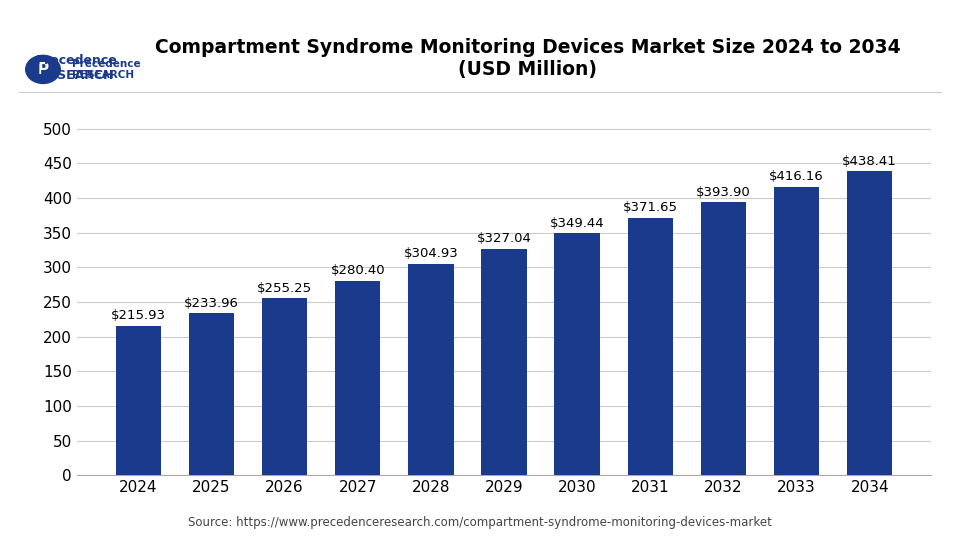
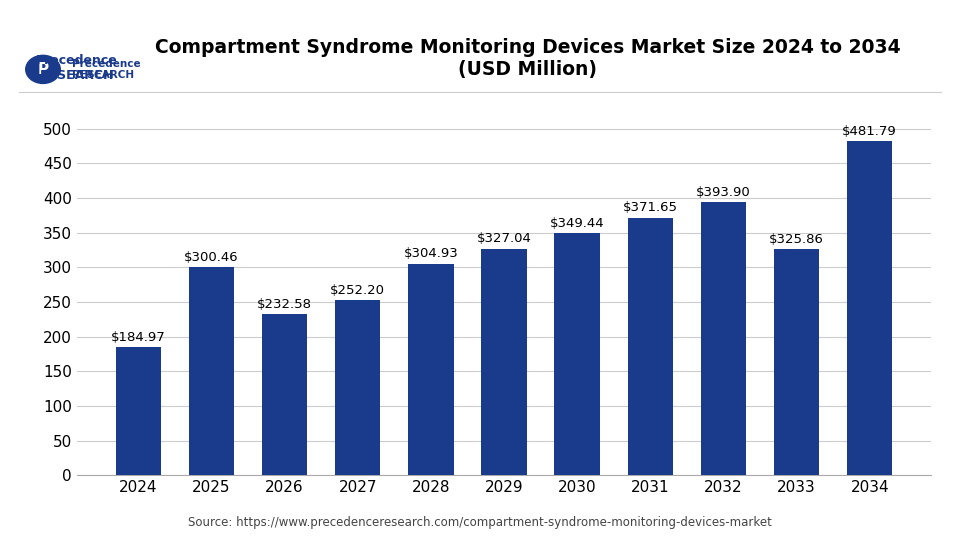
2024: $215.93 -> $184.97
2025: $233.96 -> $300.46
2026: $255.25 -> $232.58
2027: $280.40 -> $252.20
2033: $416.16 -> $325.86
2034: $438.41 -> $481.79
